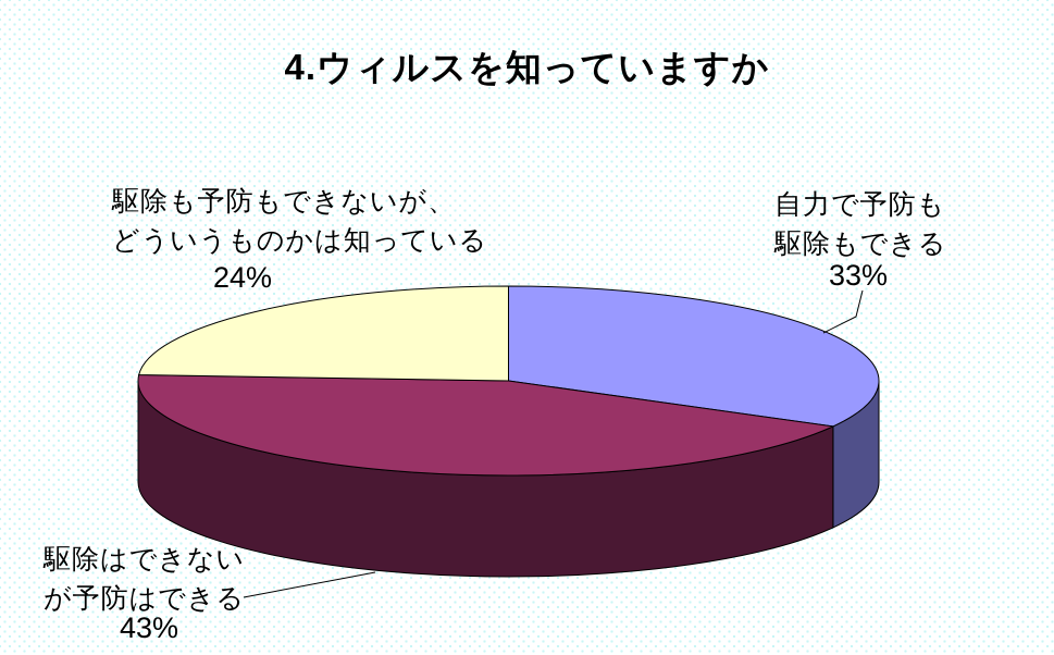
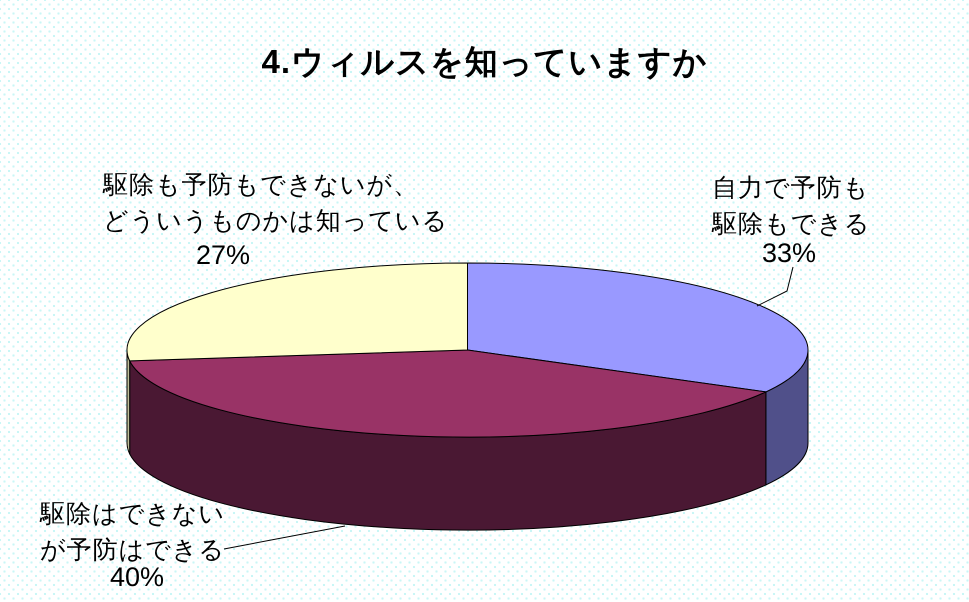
駆除はできないが予防はできる: 43% -> 40%
駆除も予防もできないが、どういうものかは知っている: 24% -> 27%
